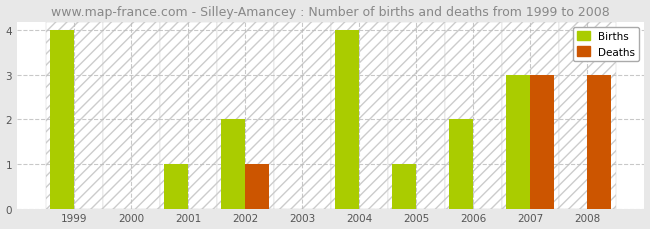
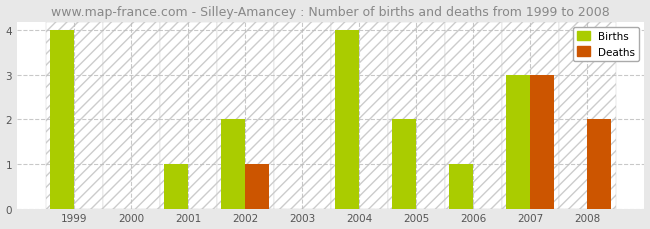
Births/2005: 1 -> 2
Births/2006: 2 -> 1
Deaths/2008: 3 -> 2
